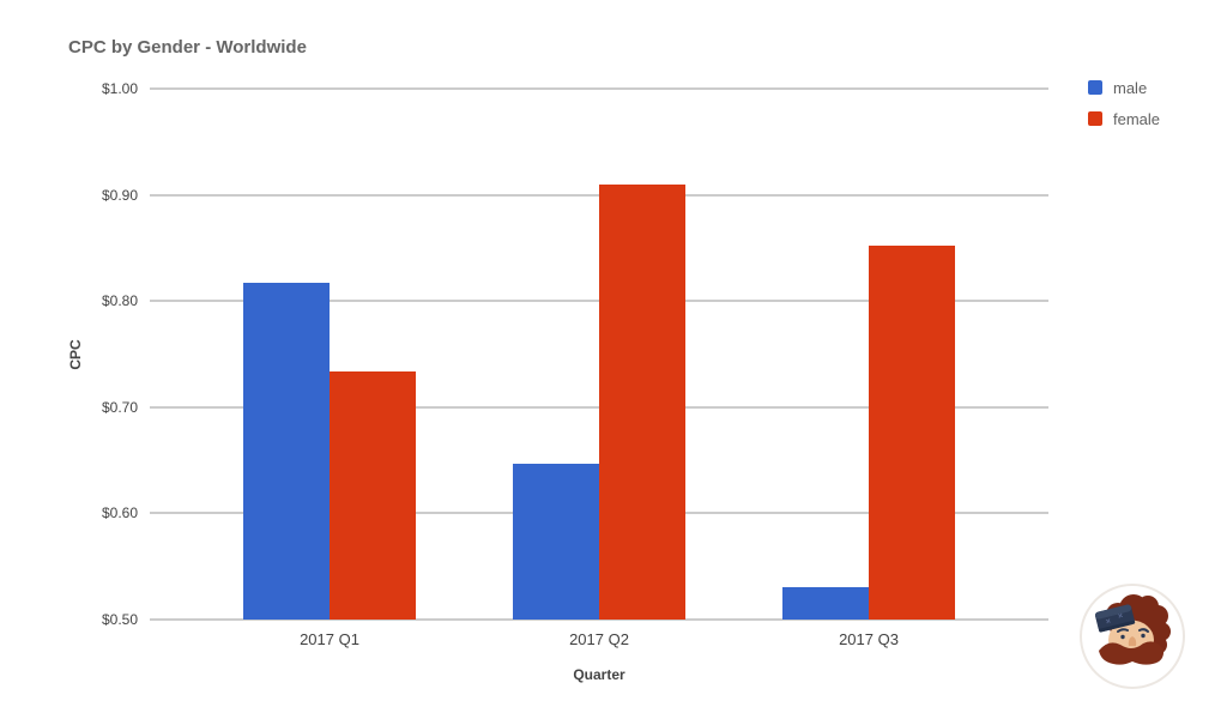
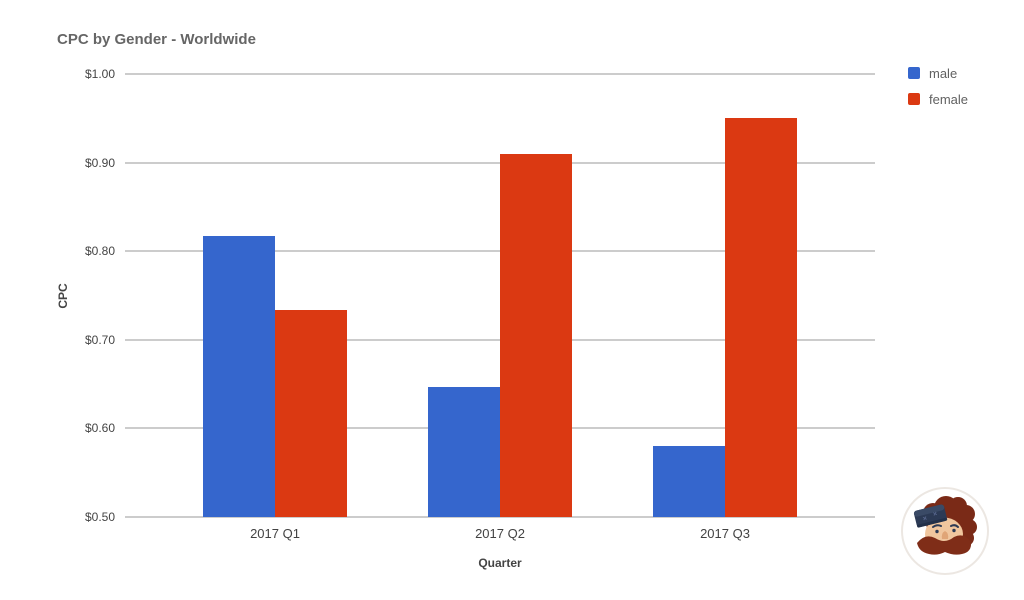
male/2017 Q3: $0.53 -> $0.58
female/2017 Q3: $0.85 -> $0.95
